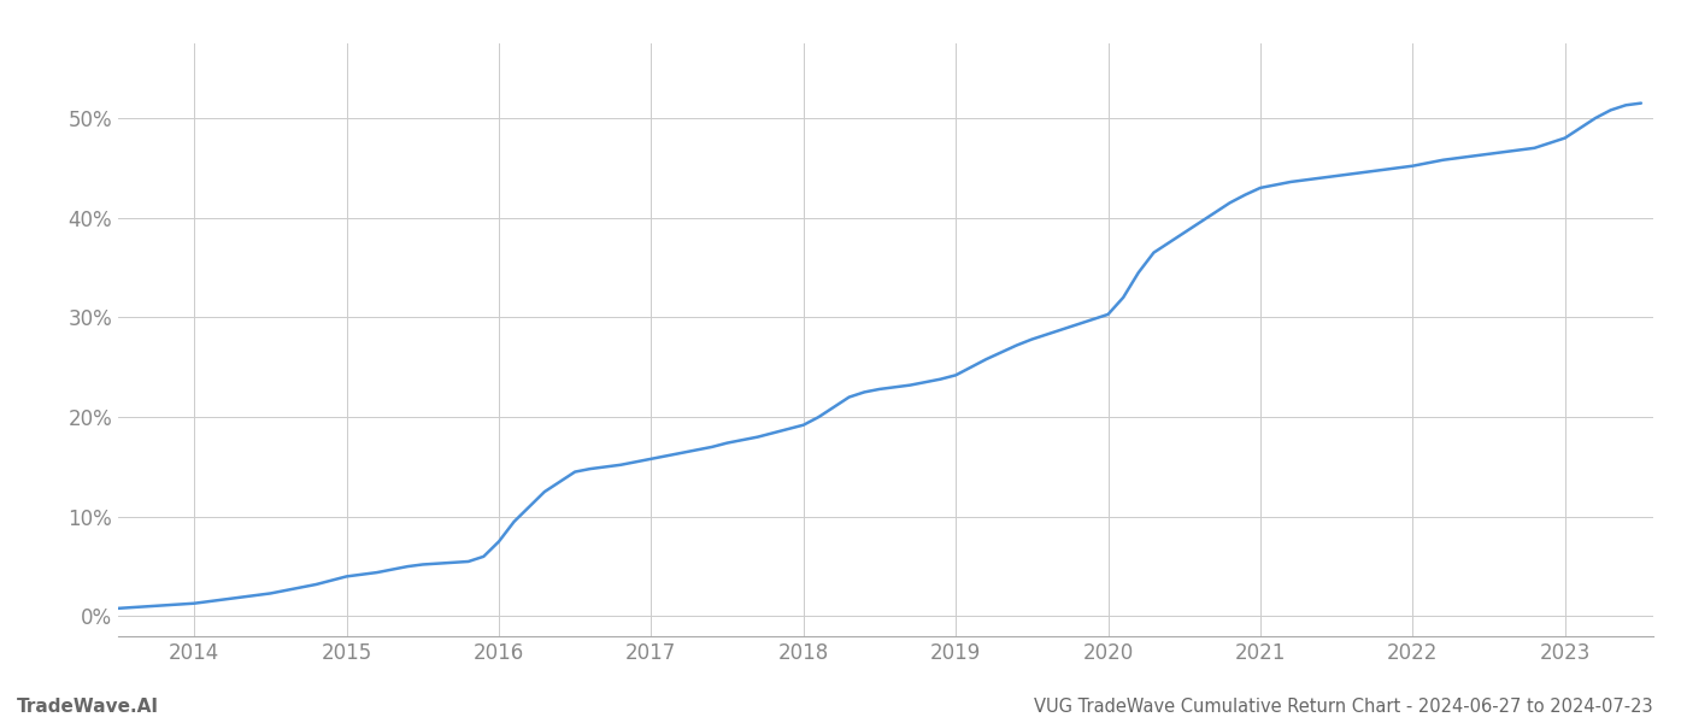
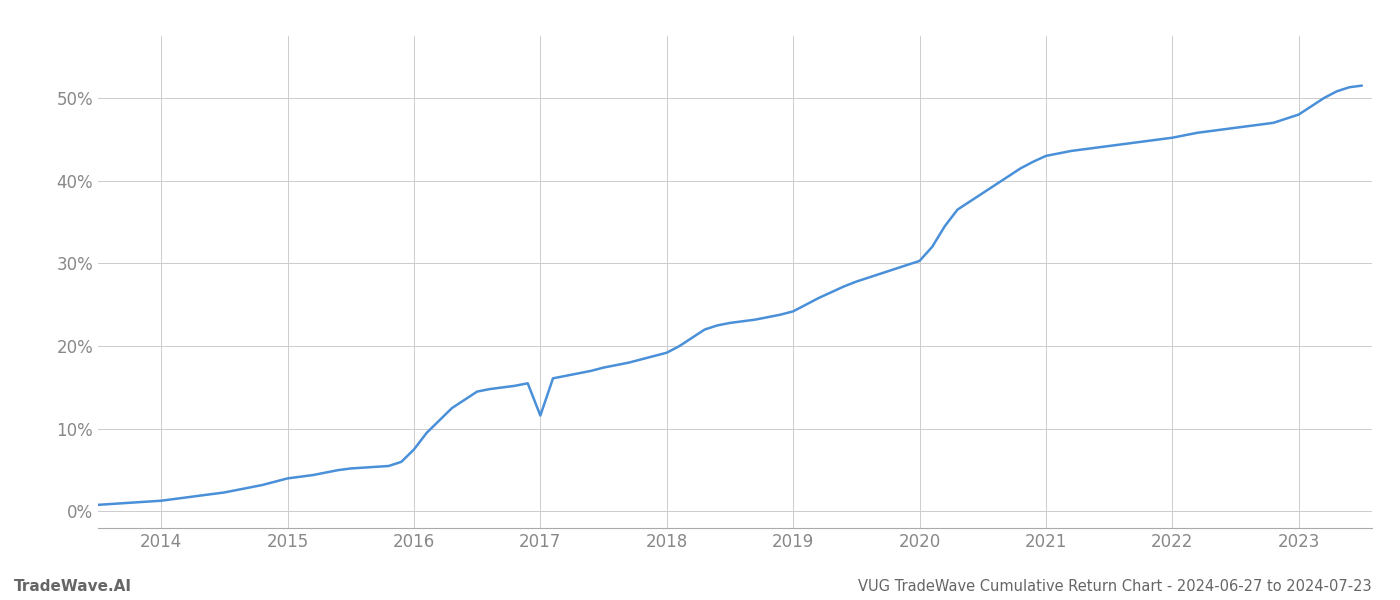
2017: 15.8% -> 11.6%
